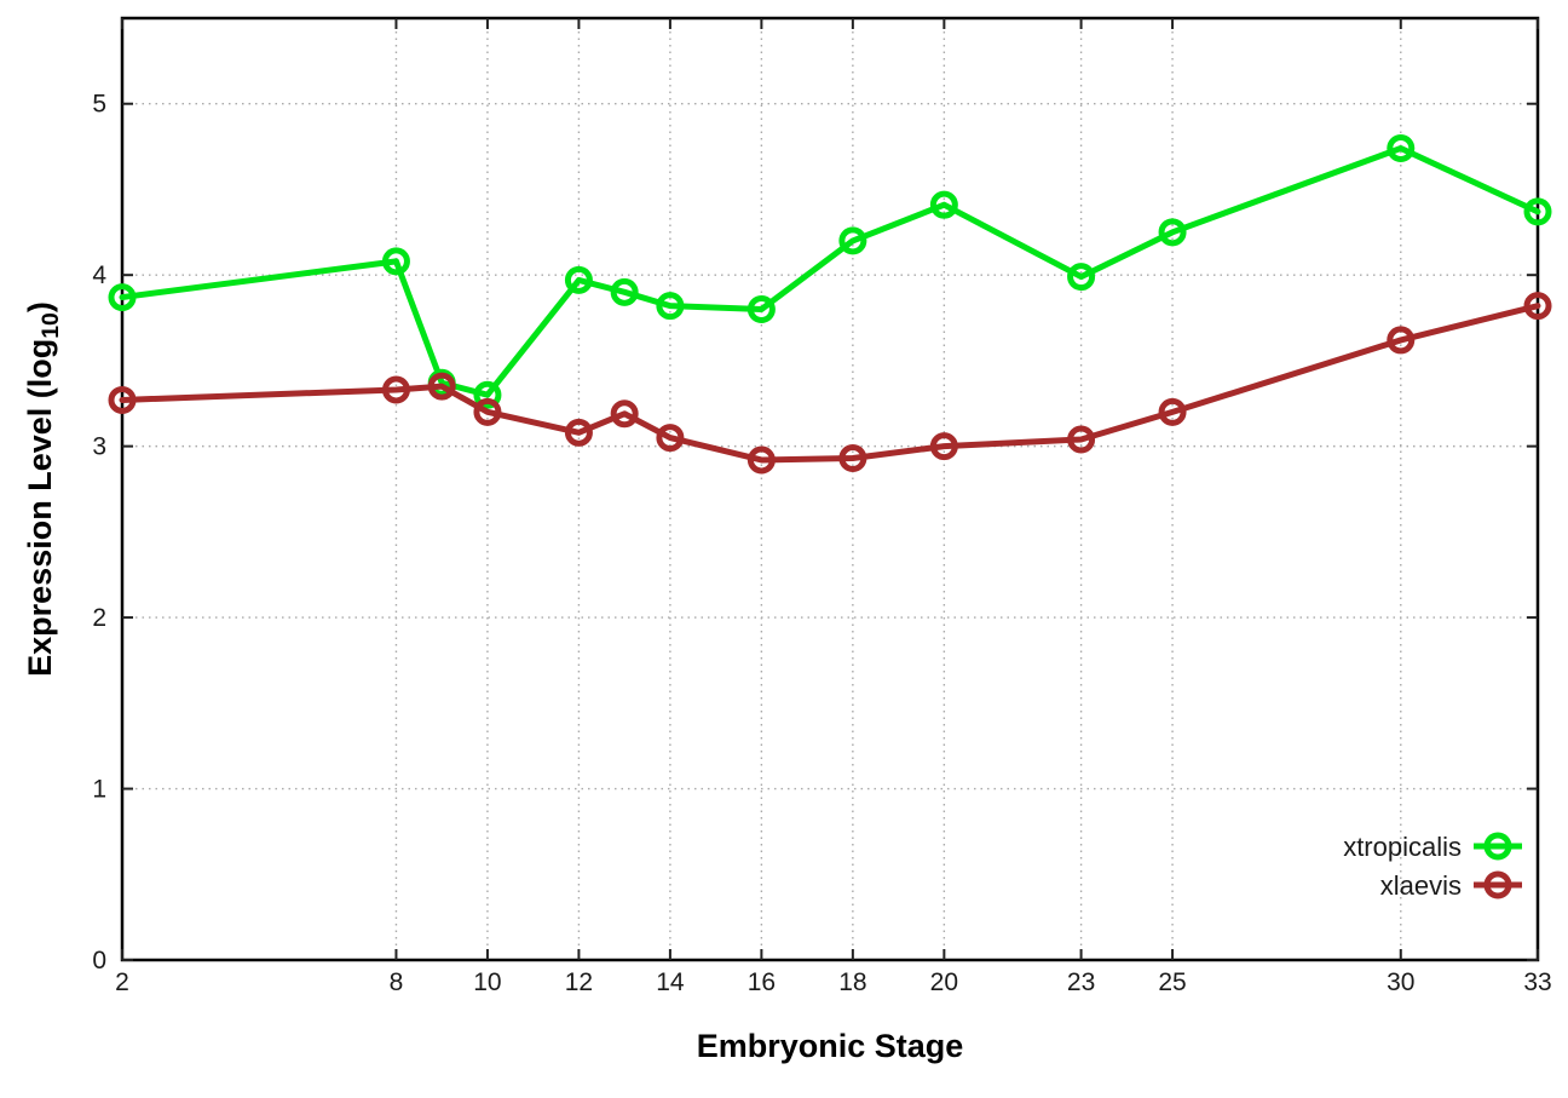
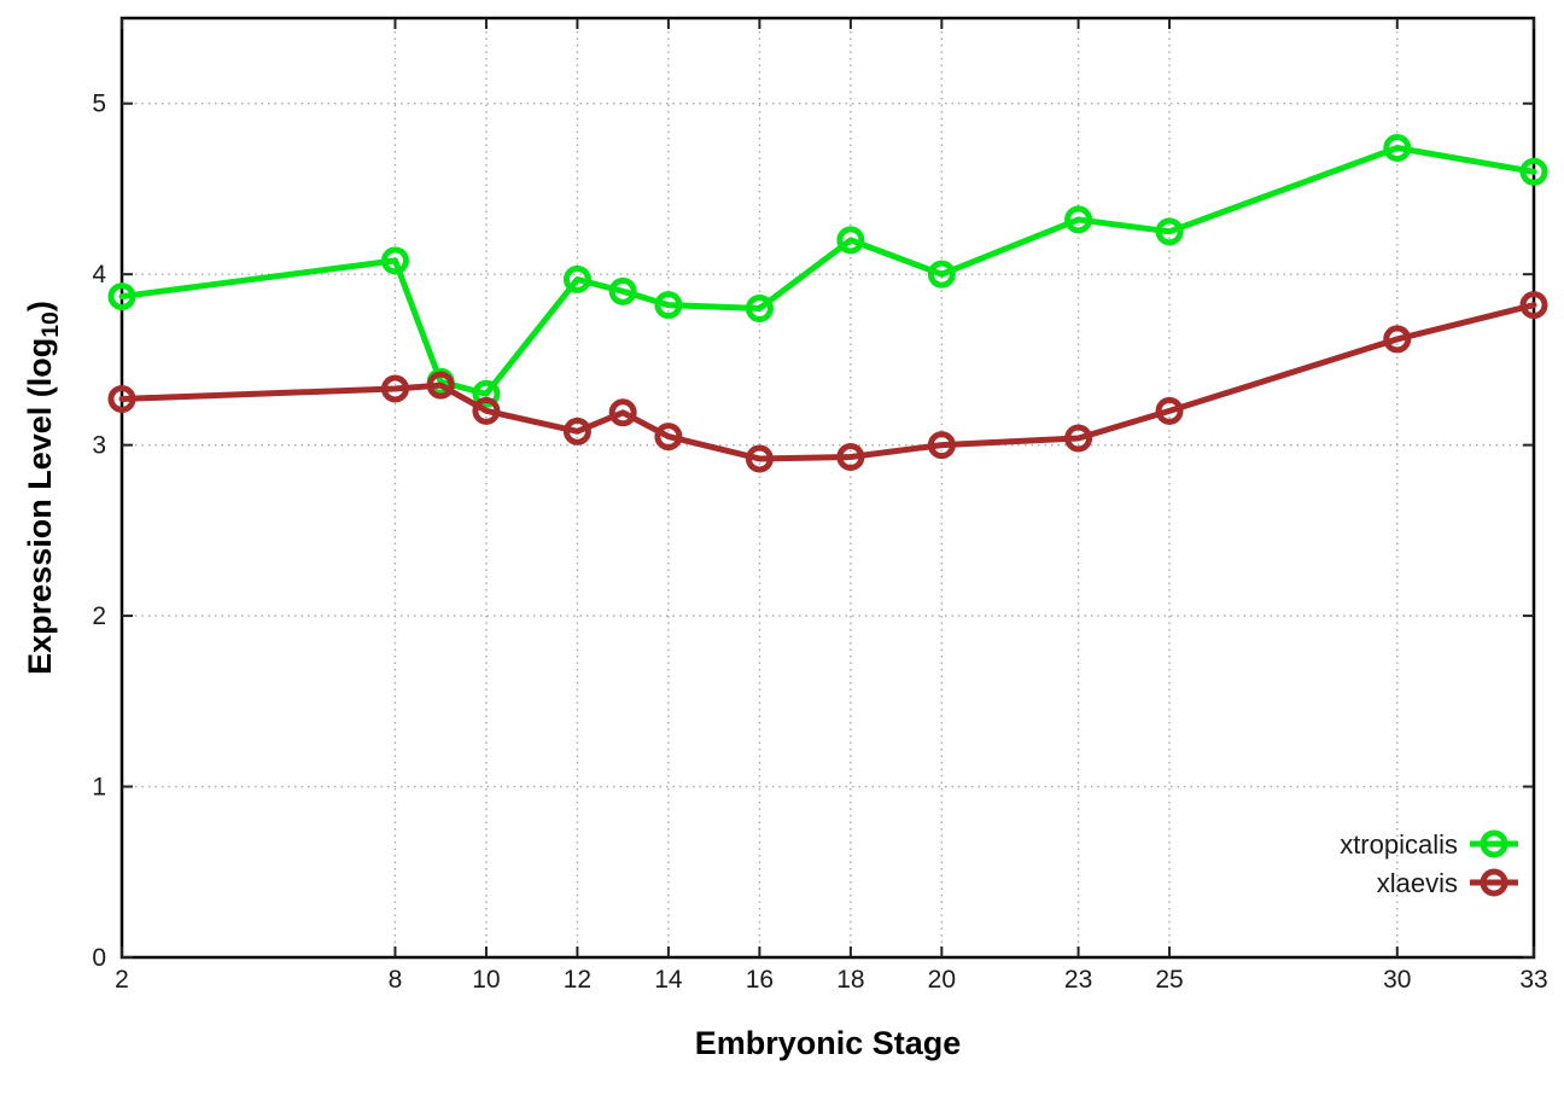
xtropicalis/20: 4.41 -> 4.00
xtropicalis/23: 3.99 -> 4.32
xtropicalis/33: 4.37 -> 4.60
